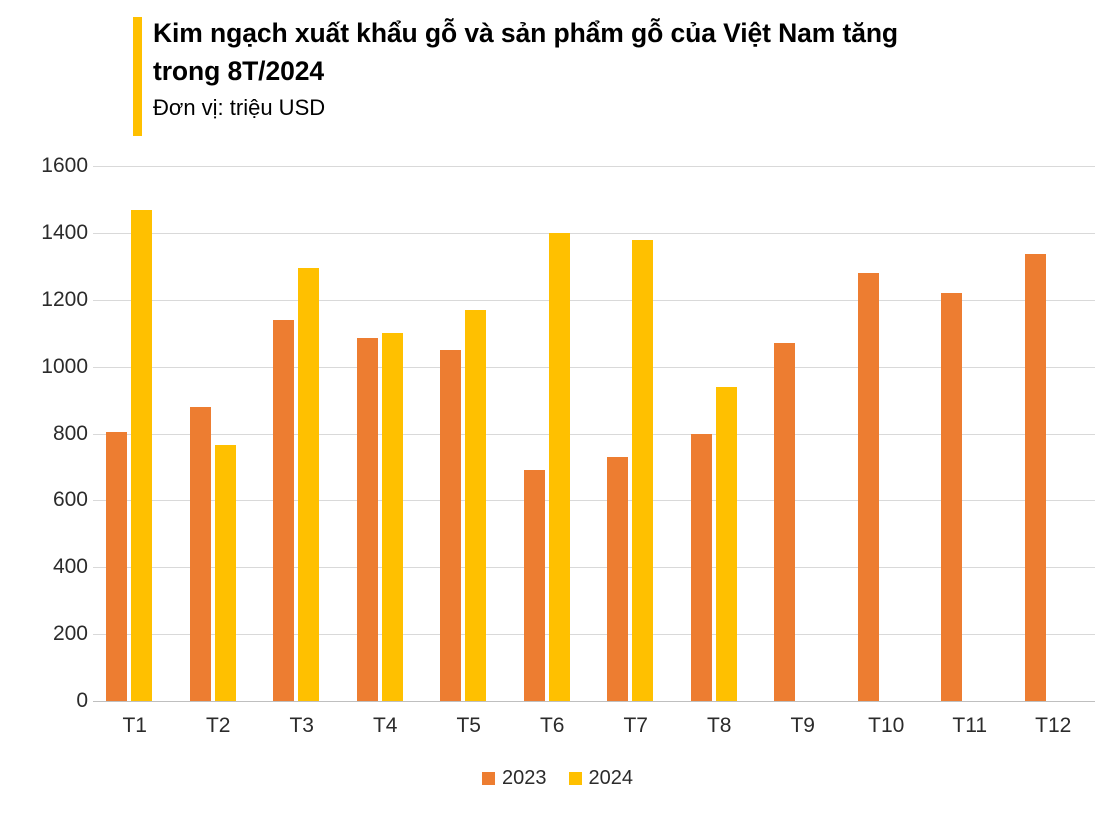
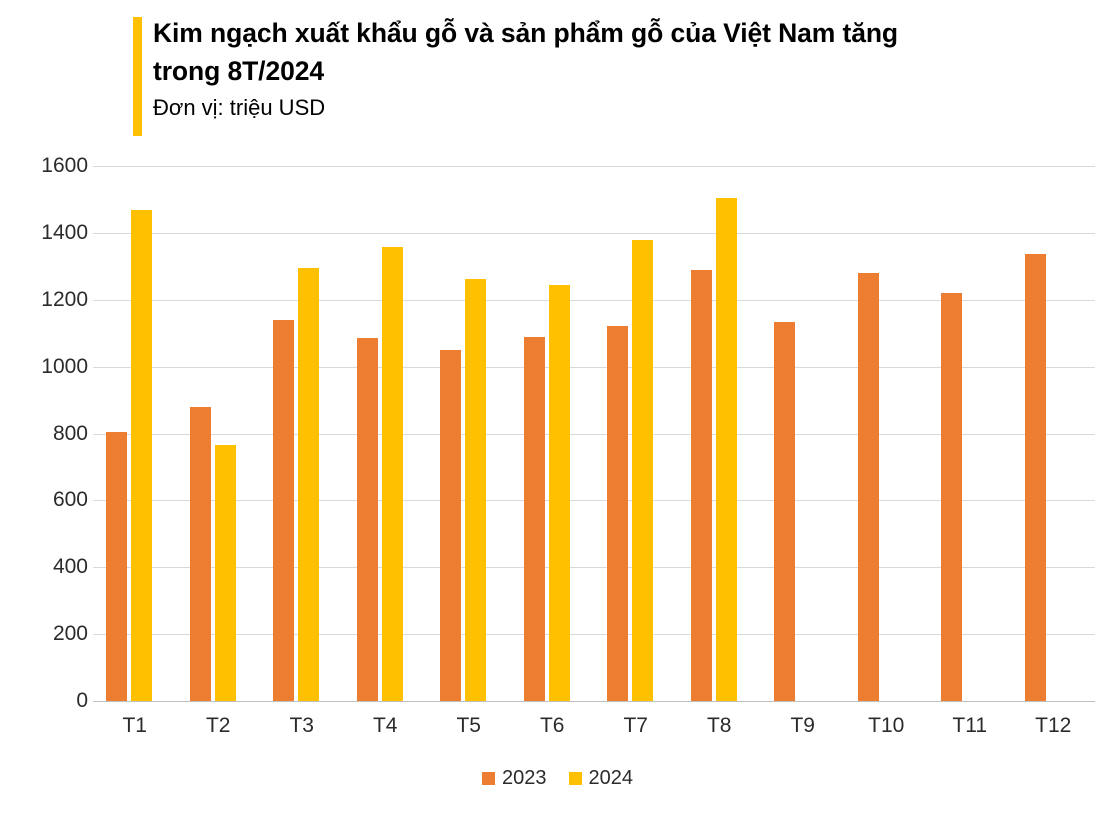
2024/T4: 1100 -> 1360
2024/T5: 1170 -> 1260
2023/T6: 690 -> 1090
2024/T6: 1400 -> 1240
2023/T7: 730 -> 1120
2023/T8: 800 -> 1290
2024/T8: 940 -> 1500
2023/T9: 1070 -> 1130
